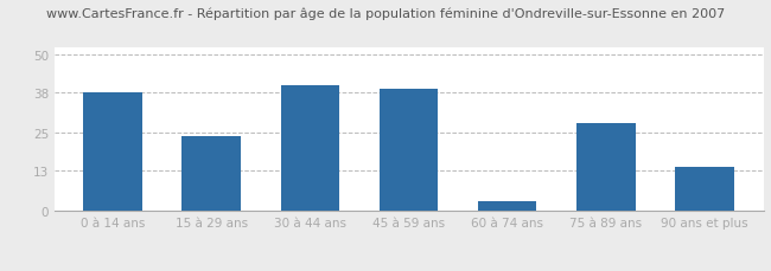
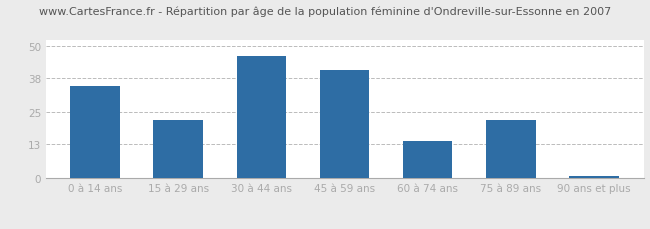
0 à 14 ans: 38 -> 35
15 à 29 ans: 24 -> 22
30 à 44 ans: 40 -> 46
45 à 59 ans: 39 -> 41
60 à 74 ans: 3 -> 14
75 à 89 ans: 28 -> 22
90 ans et plus: 14 -> 1
